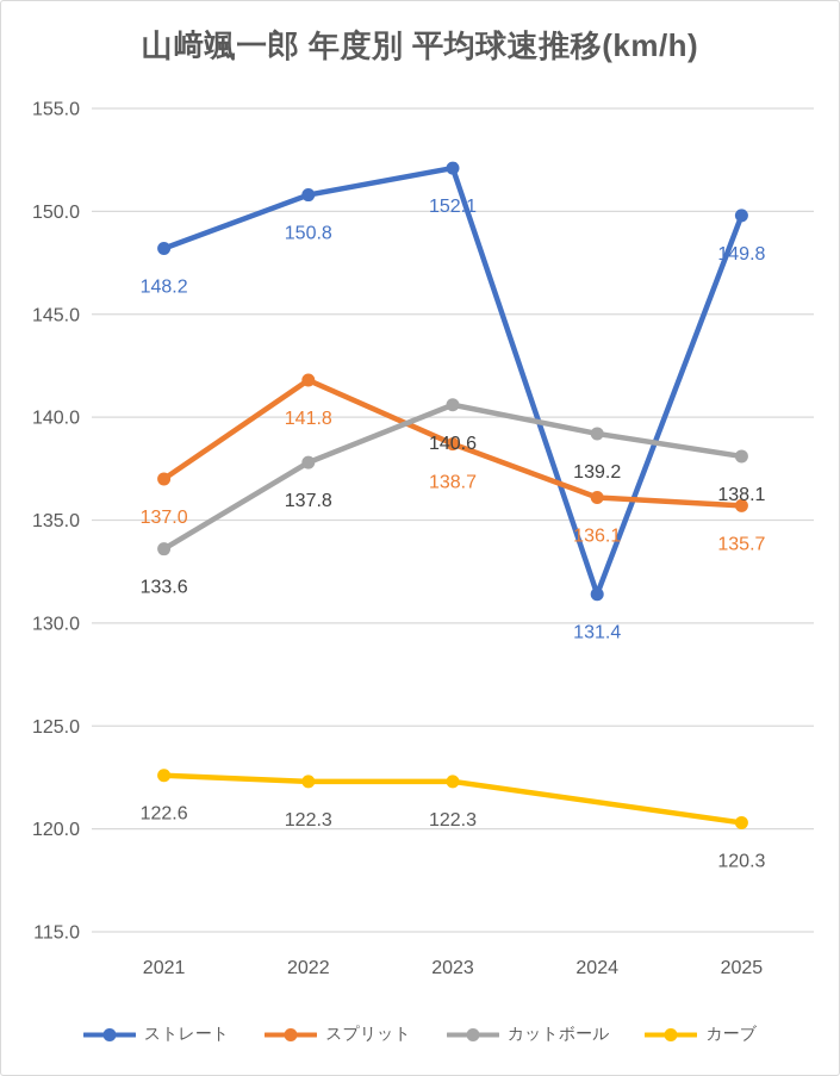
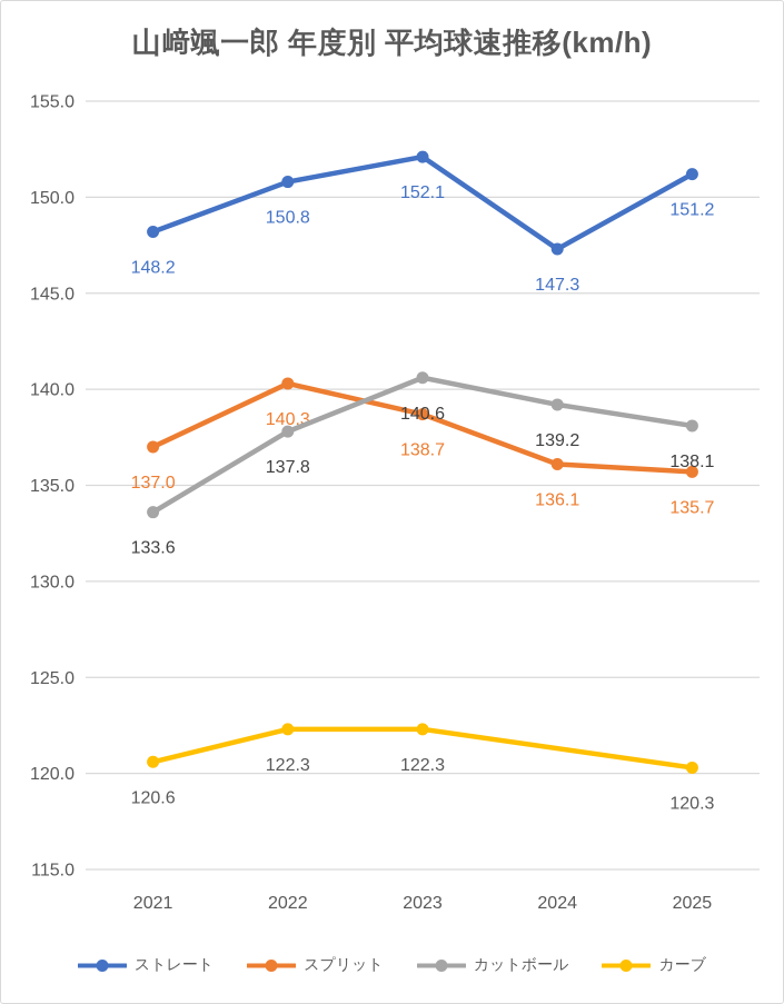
カーブ/2021: 122.6 -> 120.6
スプリット/2022: 141.8 -> 140.3
ストレート/2024: 131.4 -> 147.3
ストレート/2025: 149.8 -> 151.2
